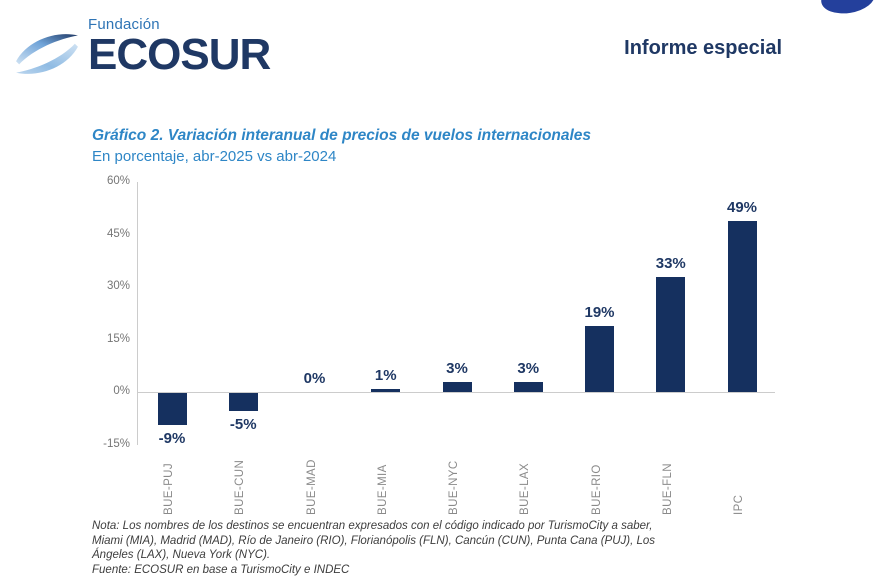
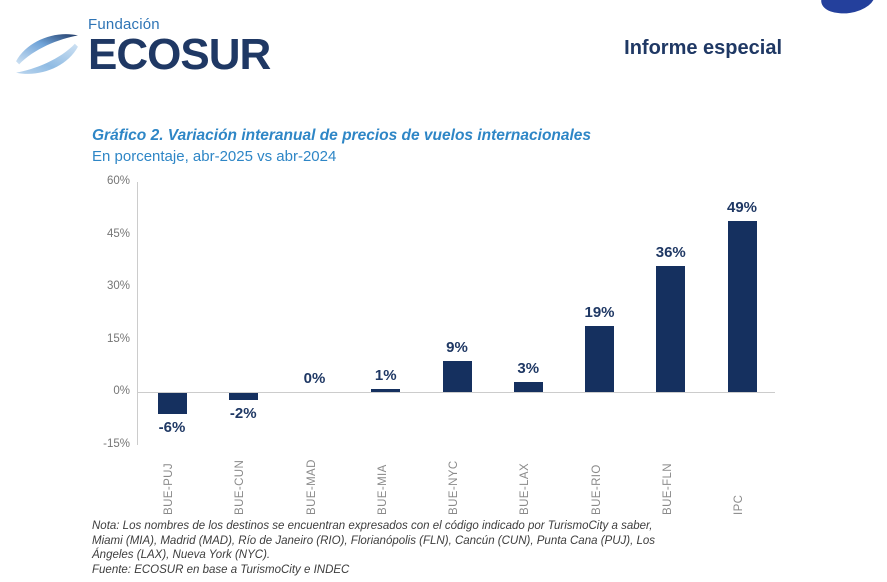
BUE-PUJ: -9% -> -6%
BUE-CUN: -5% -> -2%
BUE-NYC: 3% -> 9%
BUE-FLN: 33% -> 36%
